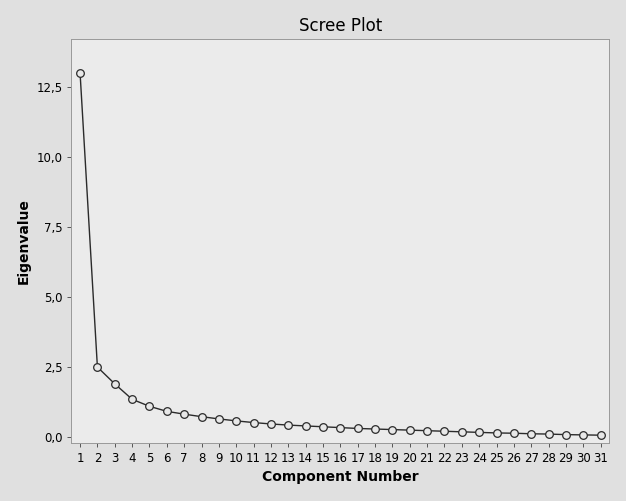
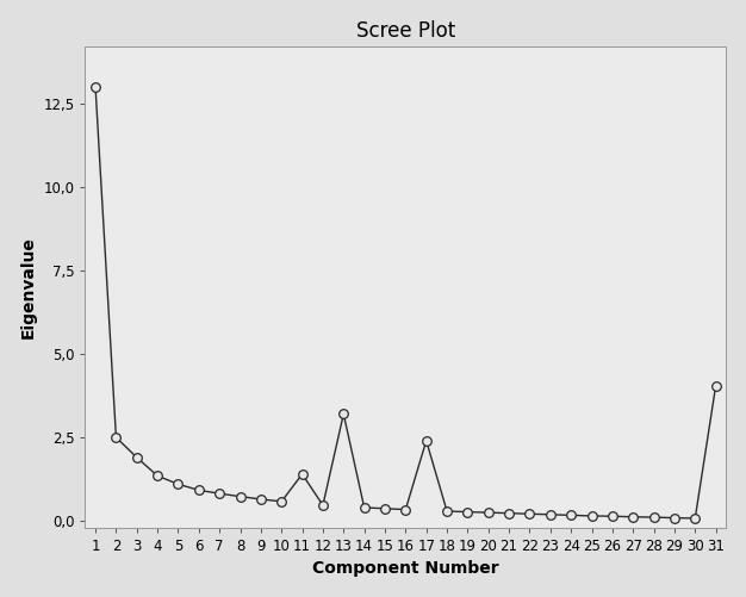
11: 0,52 -> 1,40
13: 0,43 -> 3,20
17: 0,31 -> 2,40
31: 0,07 -> 4,05
